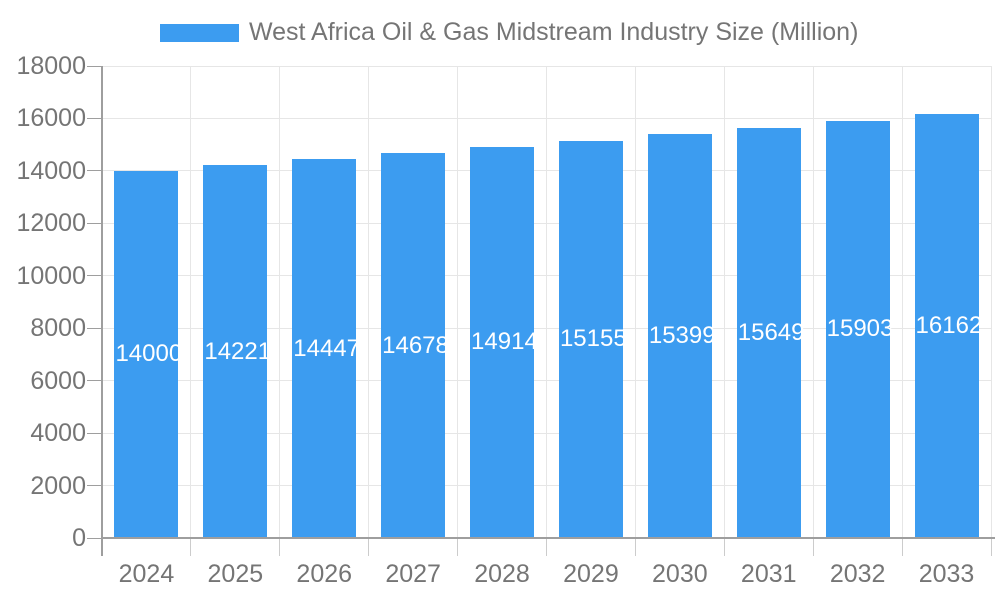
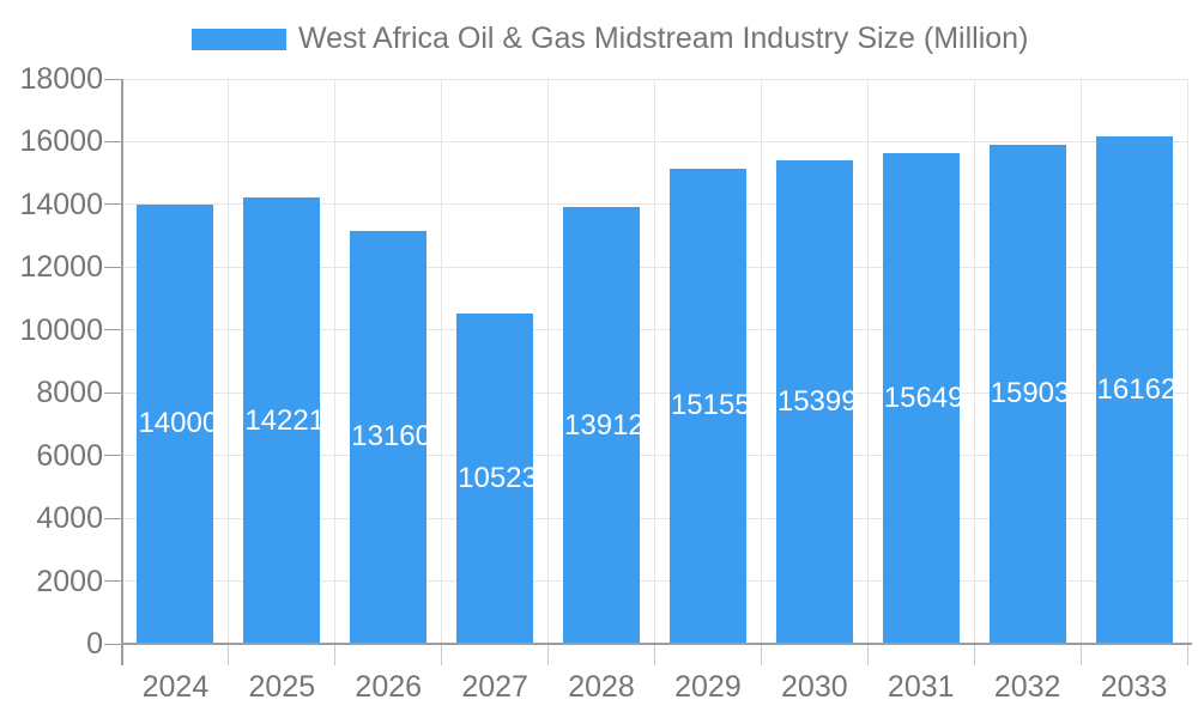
2026: 14447 -> 13160
2027: 14678 -> 10523
2028: 14914 -> 13912
